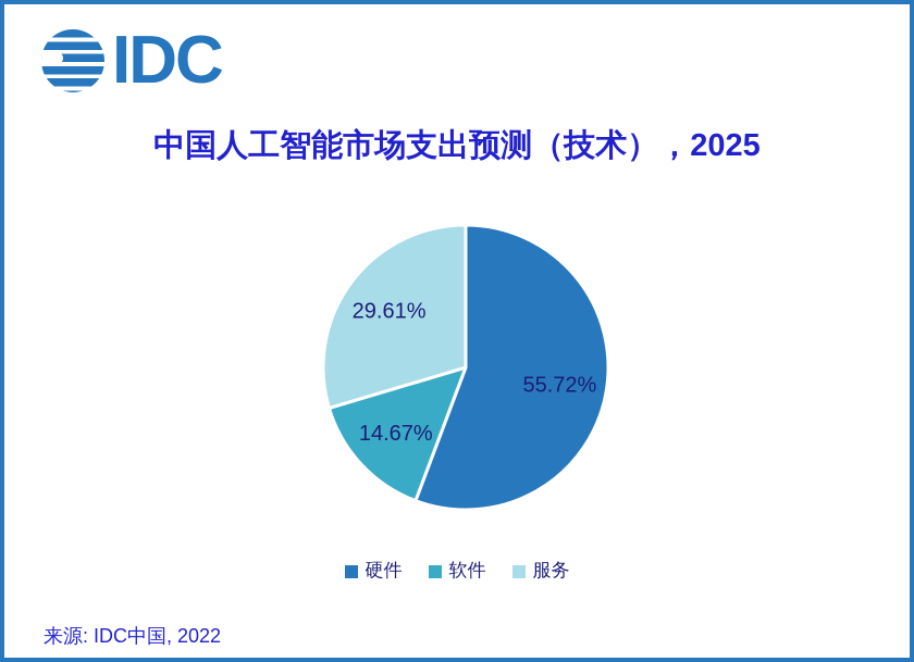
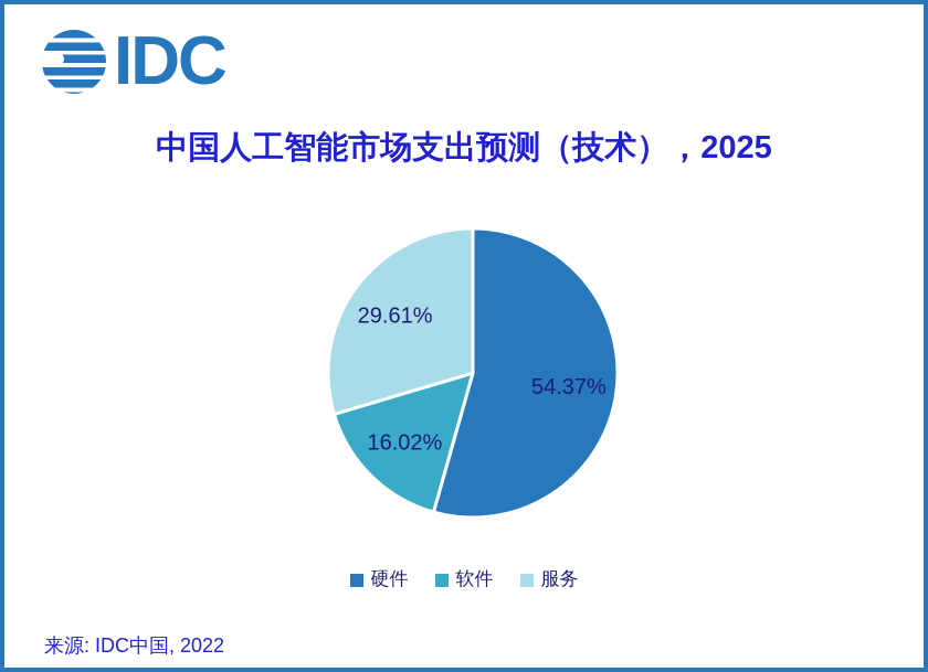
硬件: 55.72% -> 54.37%
软件: 14.67% -> 16.02%
